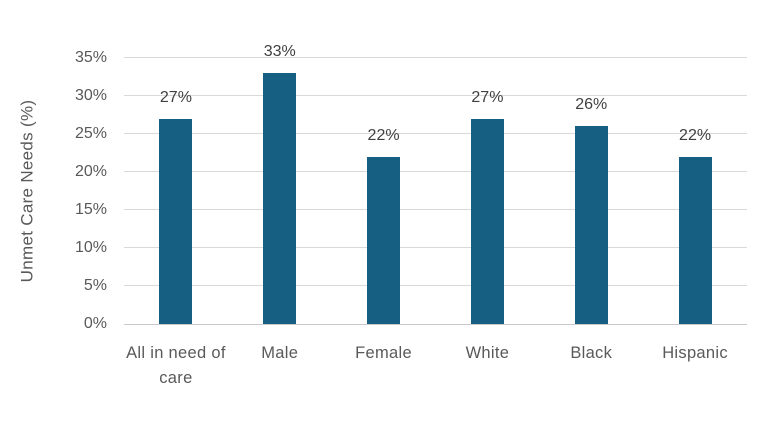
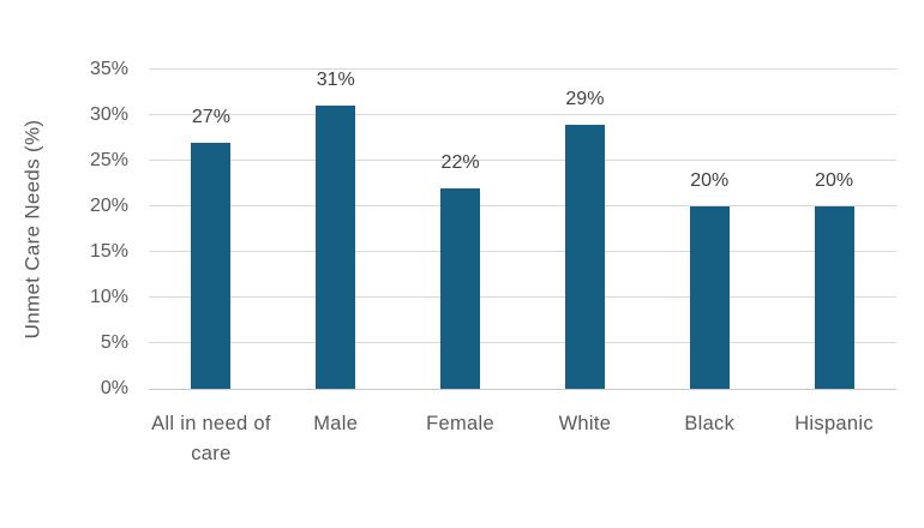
Male: 33% -> 31%
White: 27% -> 29%
Black: 26% -> 20%
Hispanic: 22% -> 20%
